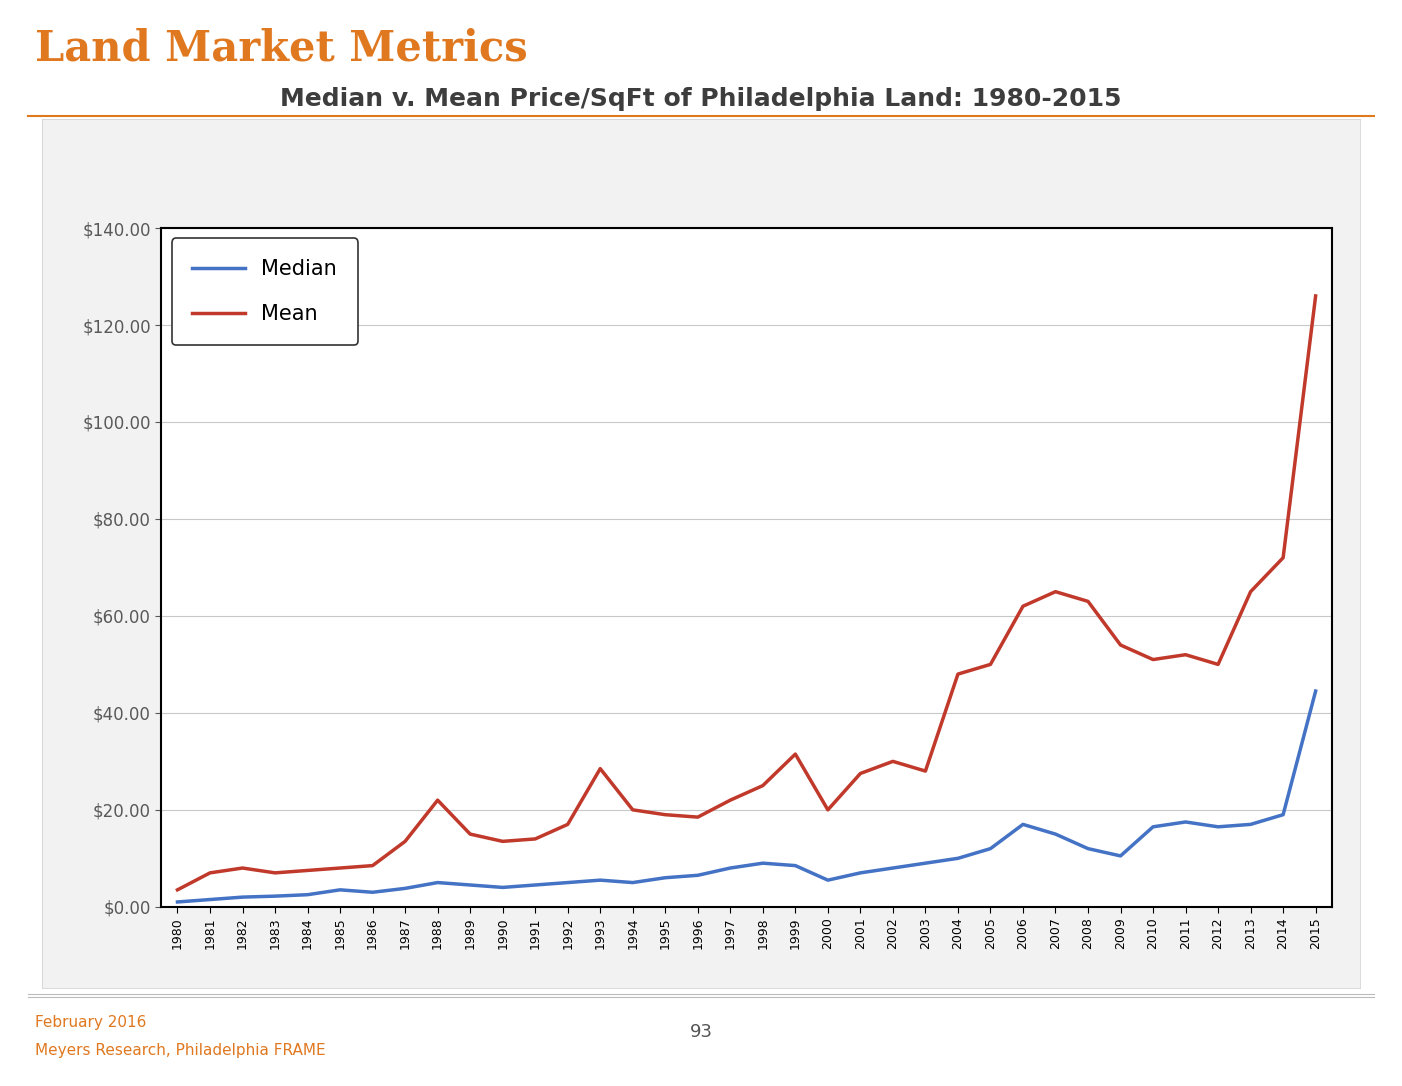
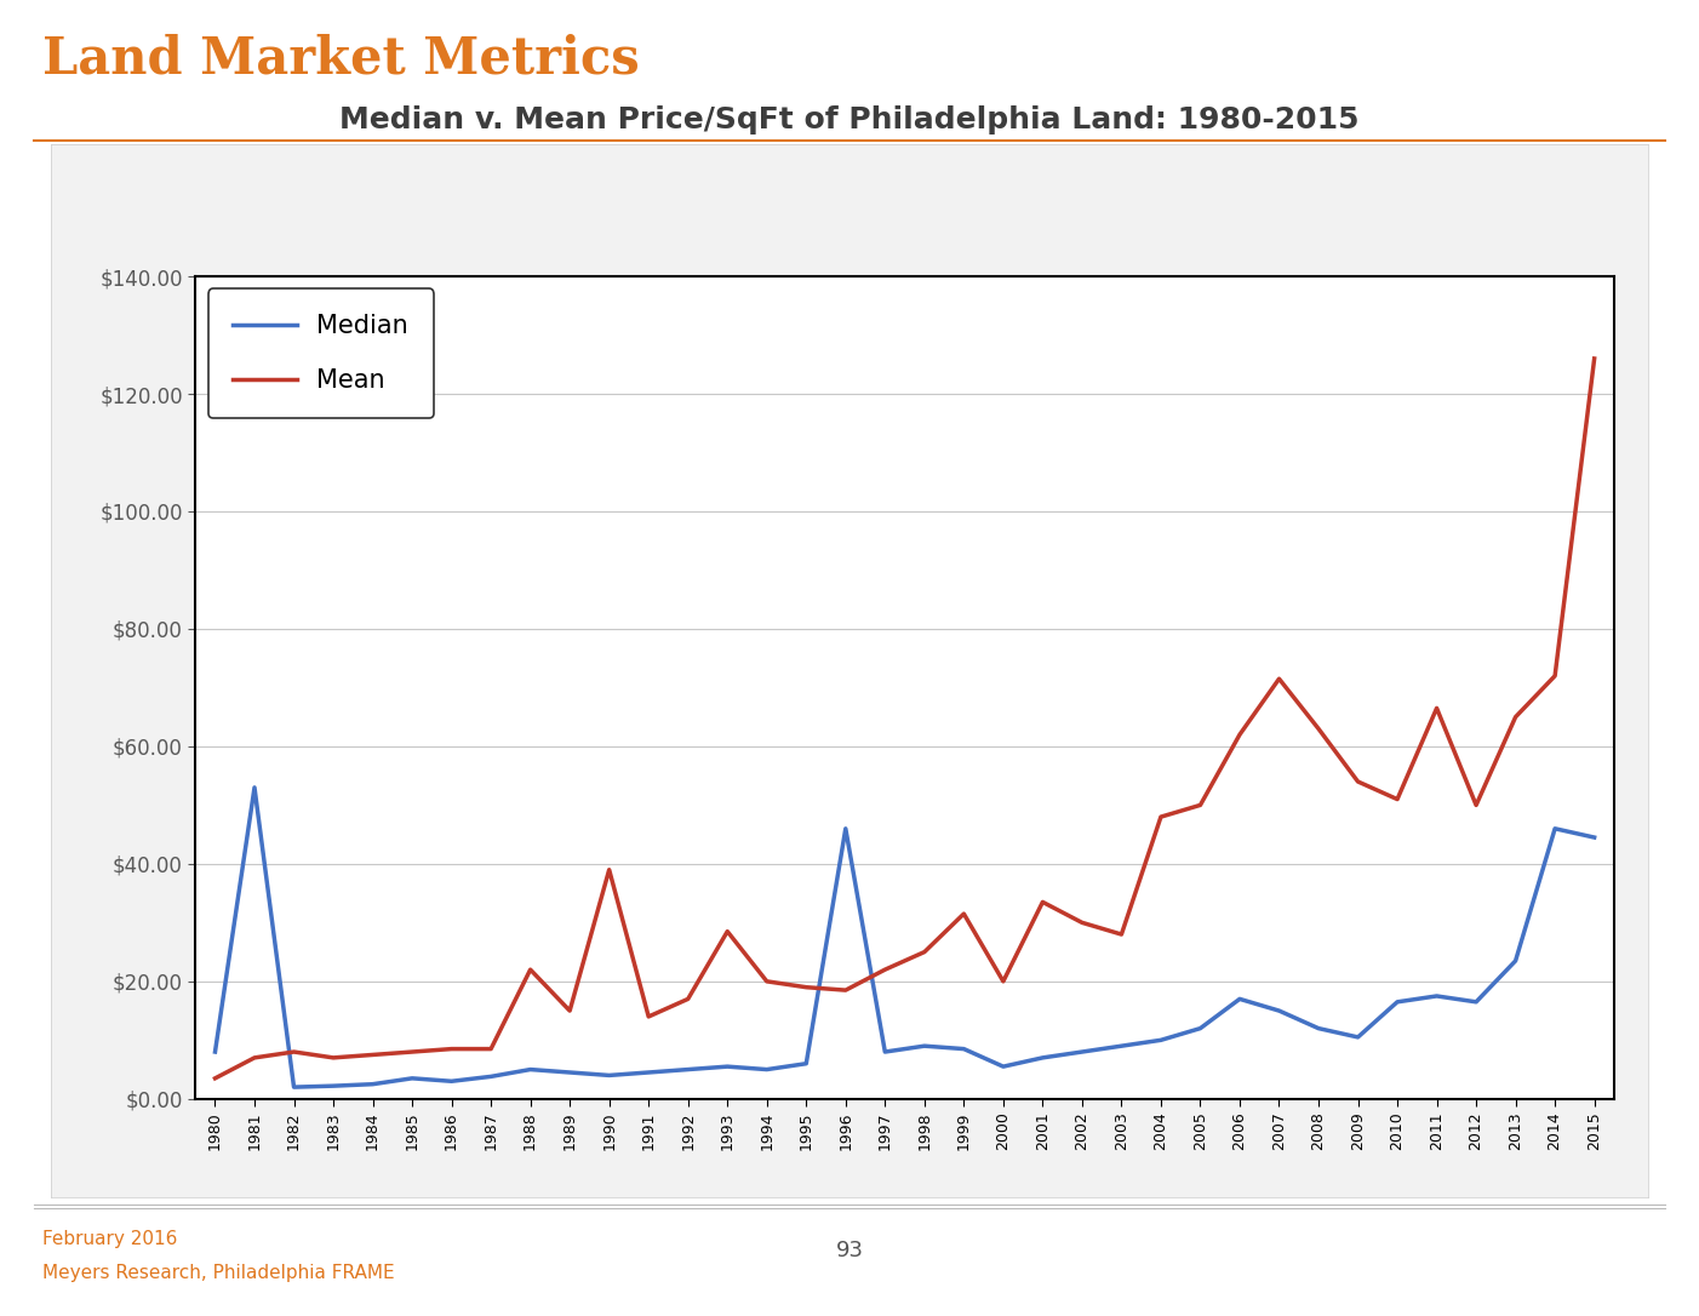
Median/1980: $1.0 -> $8.0
Median/1981: $1.5 -> $53.0
Mean/1987: $13.5 -> $8.5
Mean/1990: $13.5 -> $39.0
Median/1996: $6.5 -> $46.0
Mean/2001: $27.5 -> $33.5
Mean/2007: $65.0 -> $71.5
Mean/2011: $52.0 -> $66.5
Median/2013: $17.0 -> $23.5
Median/2014: $19.0 -> $46.0
